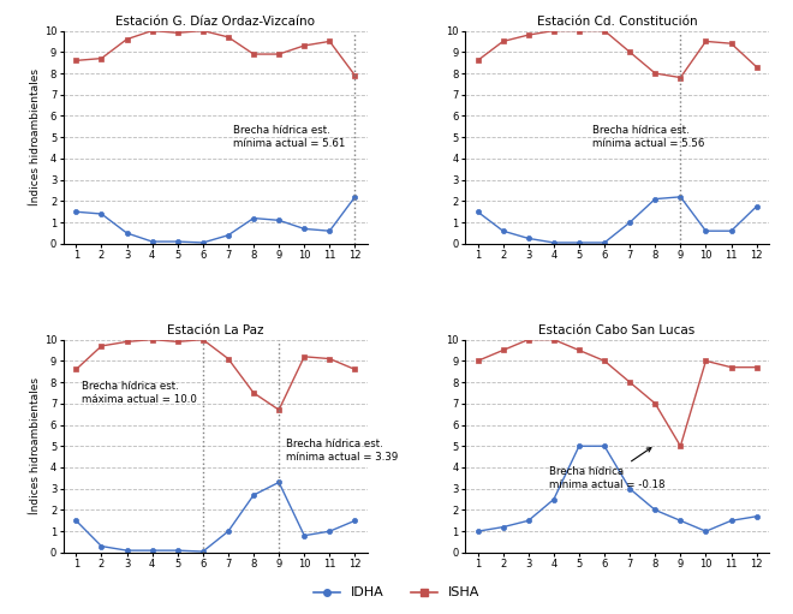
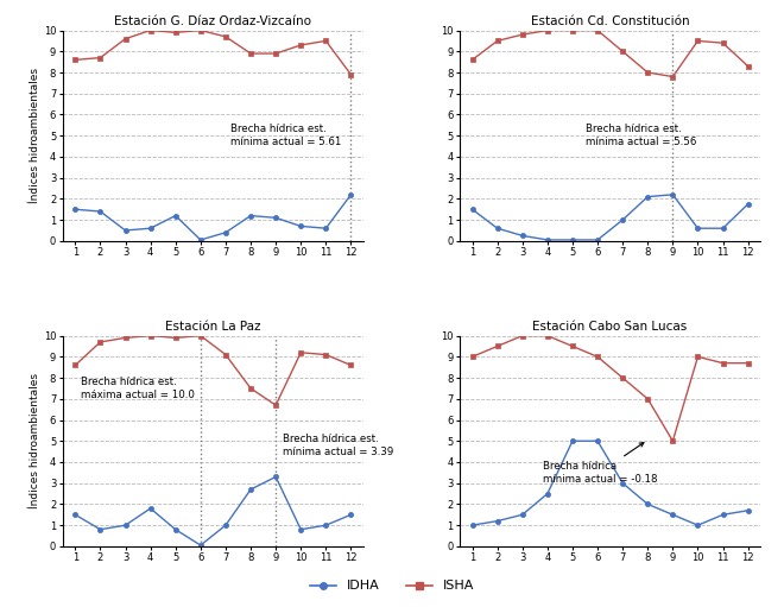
Estación G. Díaz Ordaz-Vizcaíno/IDHA/4: 0.1 -> 0.6
Estación G. Díaz Ordaz-Vizcaíno/IDHA/5: 0.1 -> 1.2
Estación La Paz/IDHA/2: 0.3 -> 0.8
Estación La Paz/IDHA/3: 0.1 -> 1.0
Estación La Paz/IDHA/4: 0.1 -> 1.8
Estación La Paz/IDHA/5: 0.1 -> 0.8
